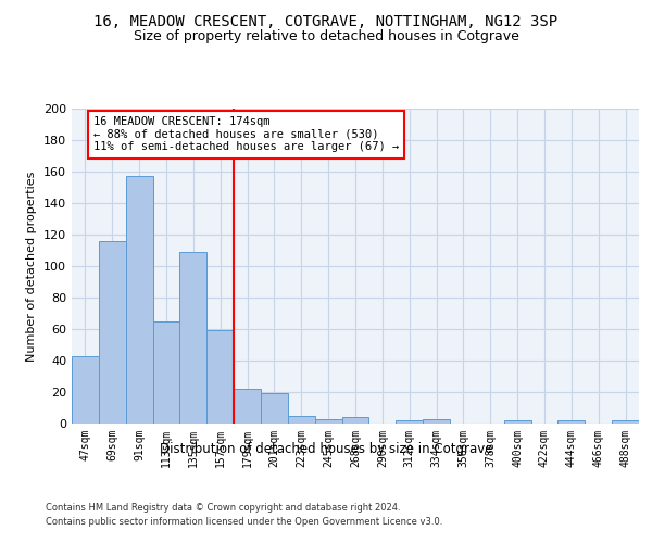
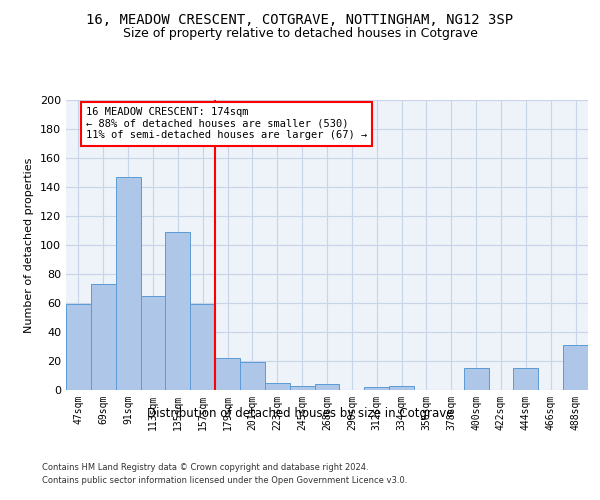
47sqm: 43 -> 59
69sqm: 116 -> 73
91sqm: 157 -> 147
400sqm: 2 -> 15
444sqm: 2 -> 15
488sqm: 2 -> 31
